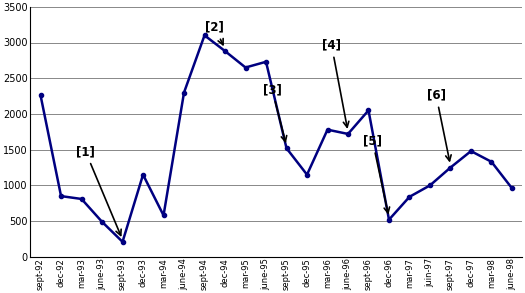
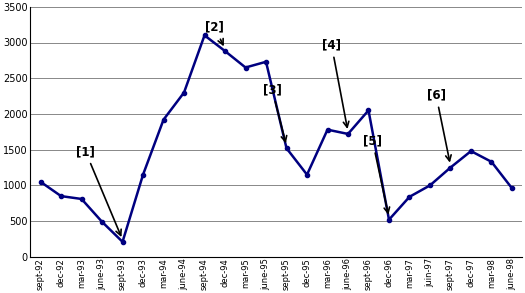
sept-92: 2260 -> 1050
mar-94: 580 -> 1920
